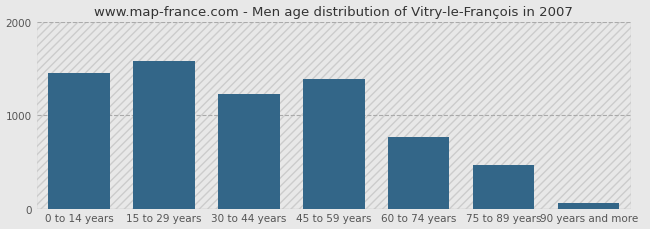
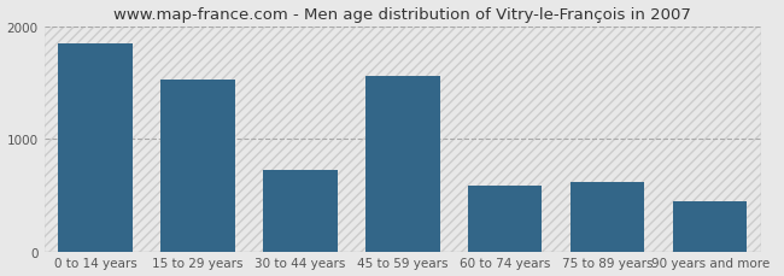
0 to 14 years: 1450 -> 1840
15 to 29 years: 1580 -> 1520
30 to 44 years: 1230 -> 720
45 to 59 years: 1390 -> 1560
60 to 74 years: 760 -> 580
75 to 89 years: 470 -> 620
90 years and more: 60 -> 440
